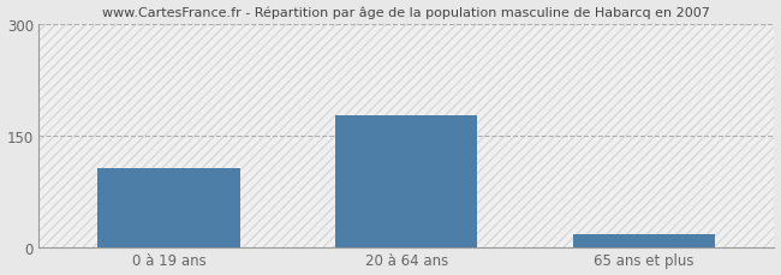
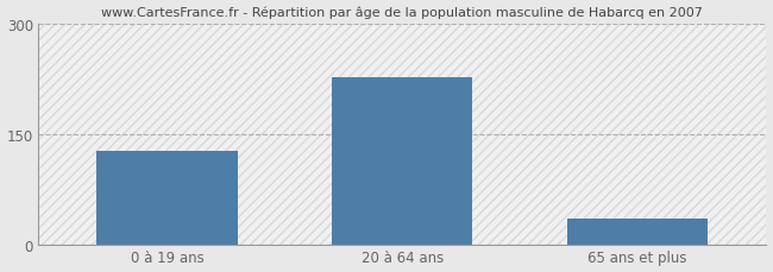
0 à 19 ans: 107 -> 128
20 à 64 ans: 178 -> 228
65 ans et plus: 18 -> 36
